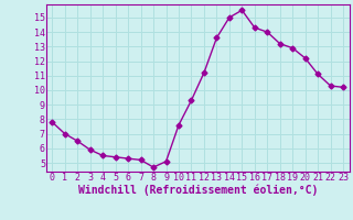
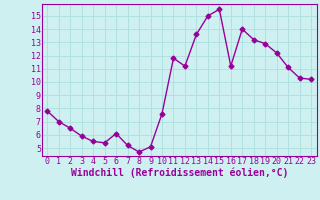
6: 5.3 -> 6.1
11: 9.3 -> 11.8
16: 14.3 -> 11.2
